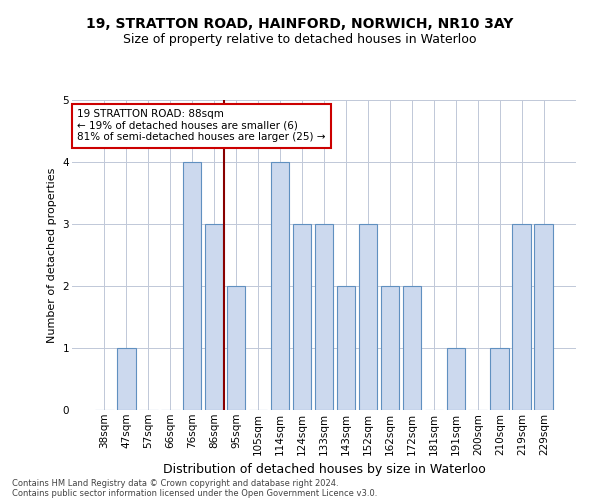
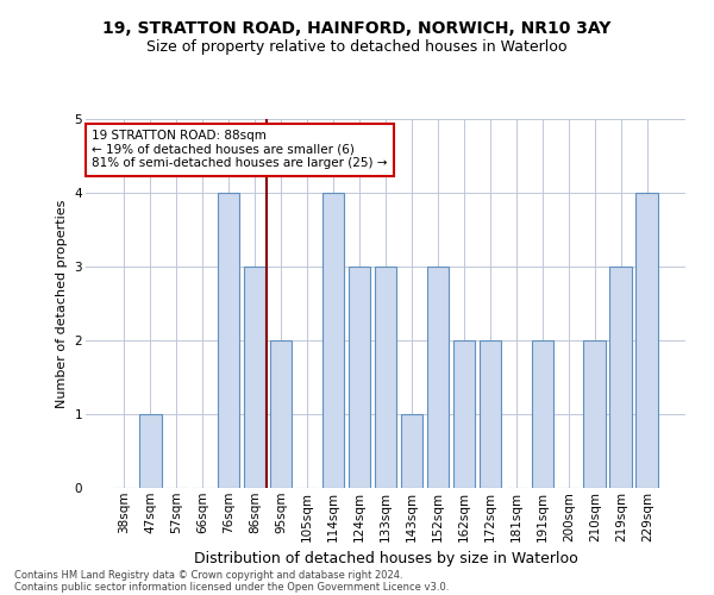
143sqm: 2 -> 1
191sqm: 1 -> 2
210sqm: 1 -> 2
229sqm: 3 -> 4
